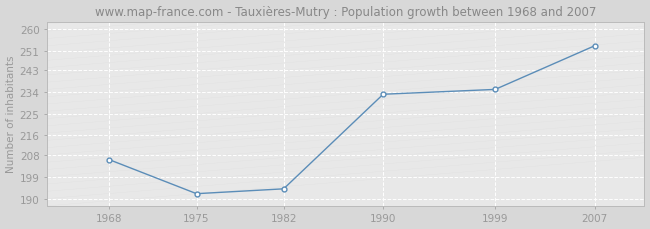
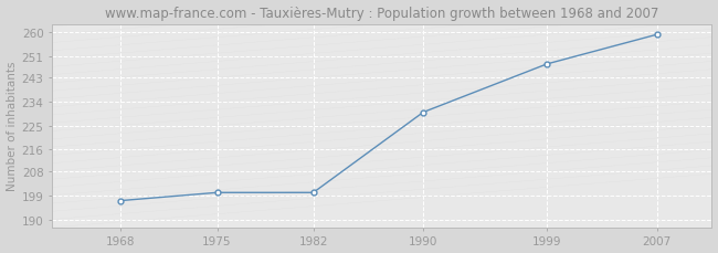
1968: 206 -> 197
1975: 192 -> 200
1982: 194 -> 200
1990: 233 -> 230
1999: 235 -> 248
2007: 253 -> 259
